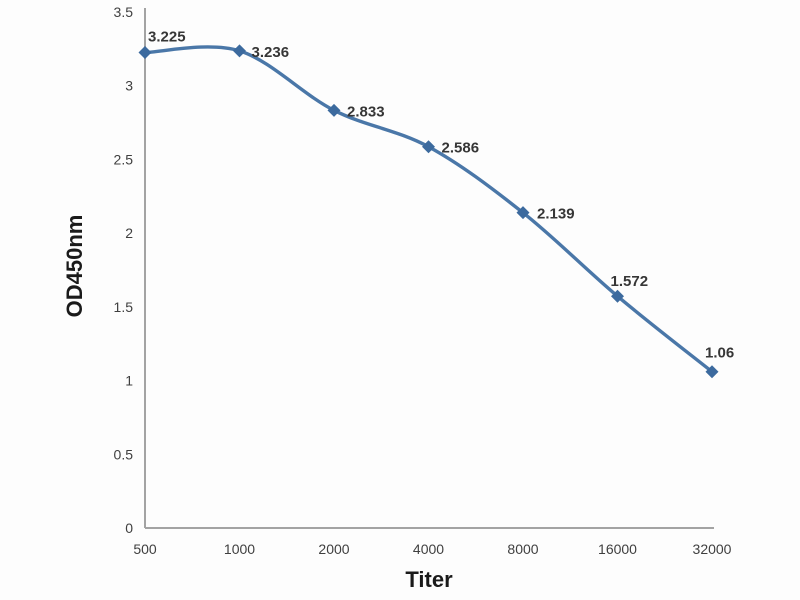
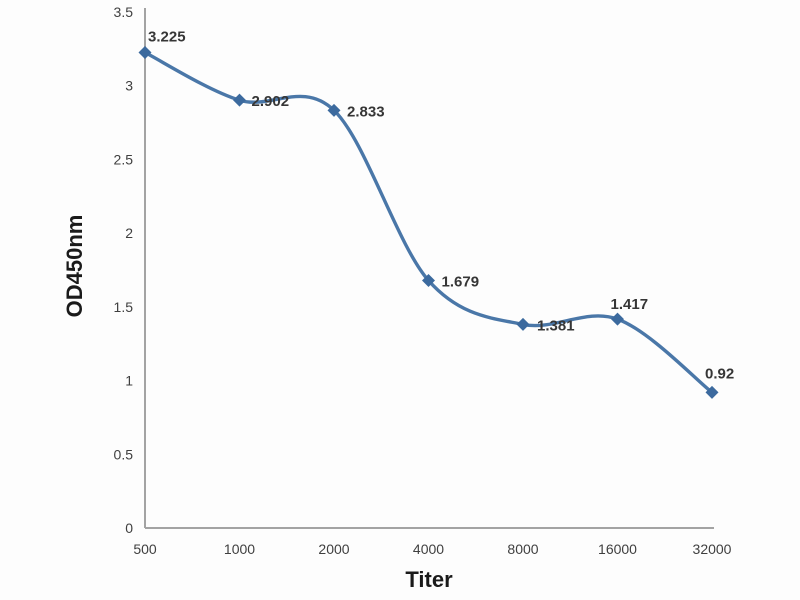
1000: 3.236 -> 2.902
4000: 2.586 -> 1.679
8000: 2.139 -> 1.381
16000: 1.572 -> 1.417
32000: 1.06 -> 0.92
